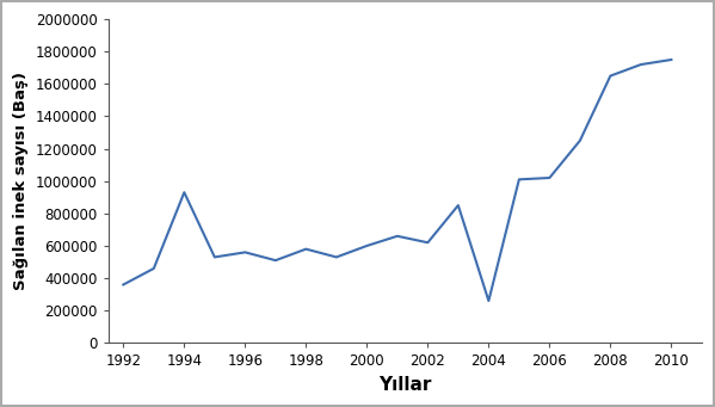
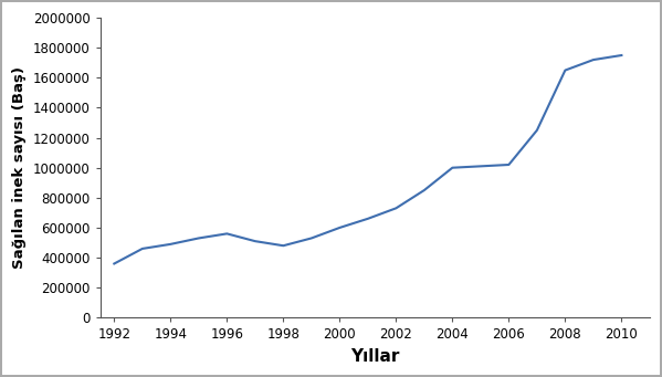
1994: 930000 -> 490000
1998: 580000 -> 480000
2002: 620000 -> 730000
2004: 260000 -> 1000000
